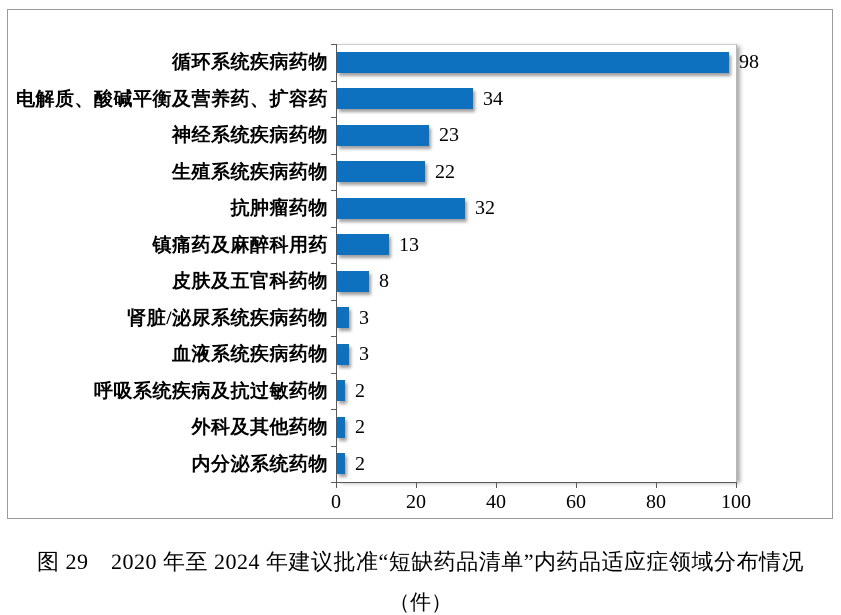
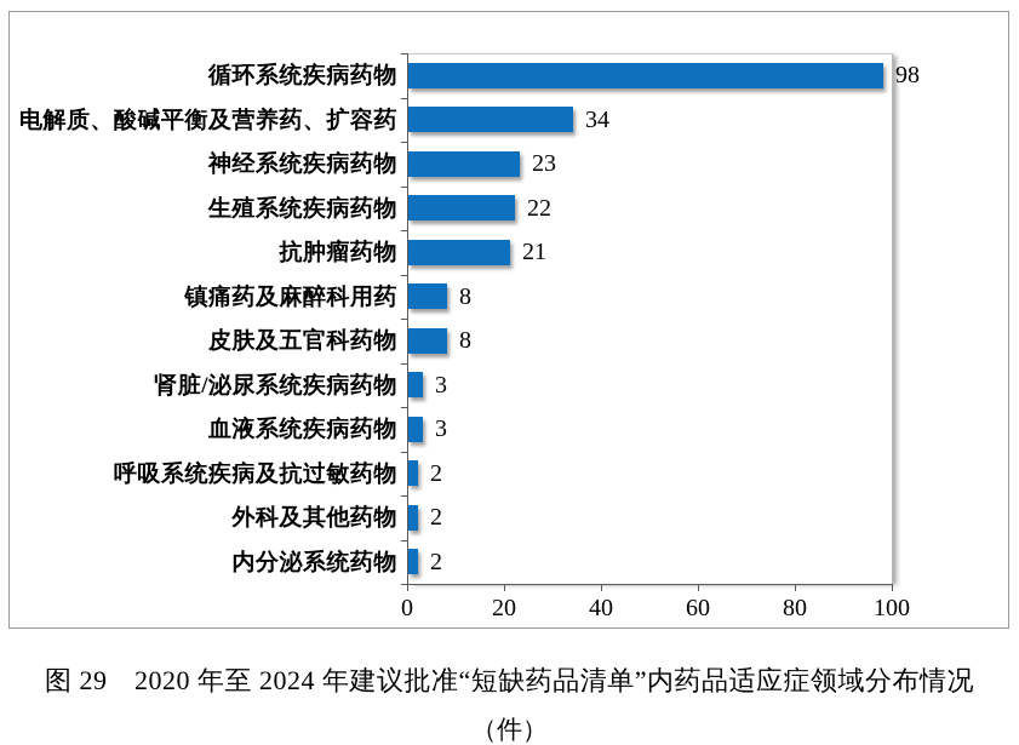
抗肿瘤药物: 32 -> 21
镇痛药及麻醉科用药: 13 -> 8
